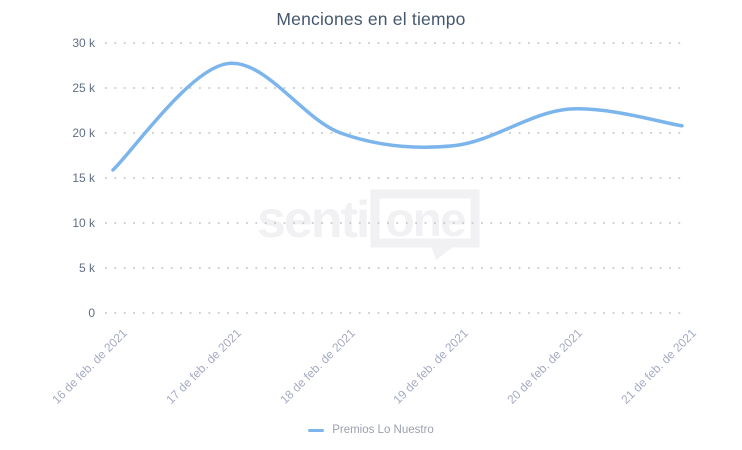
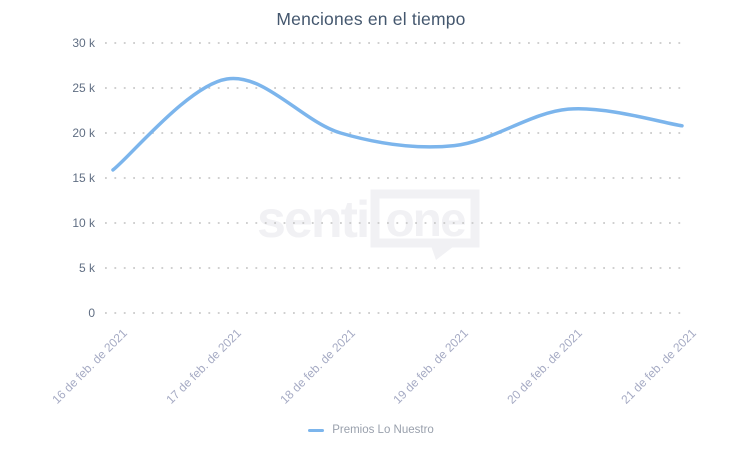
17 de feb. de 2021: 28k -> 26k
